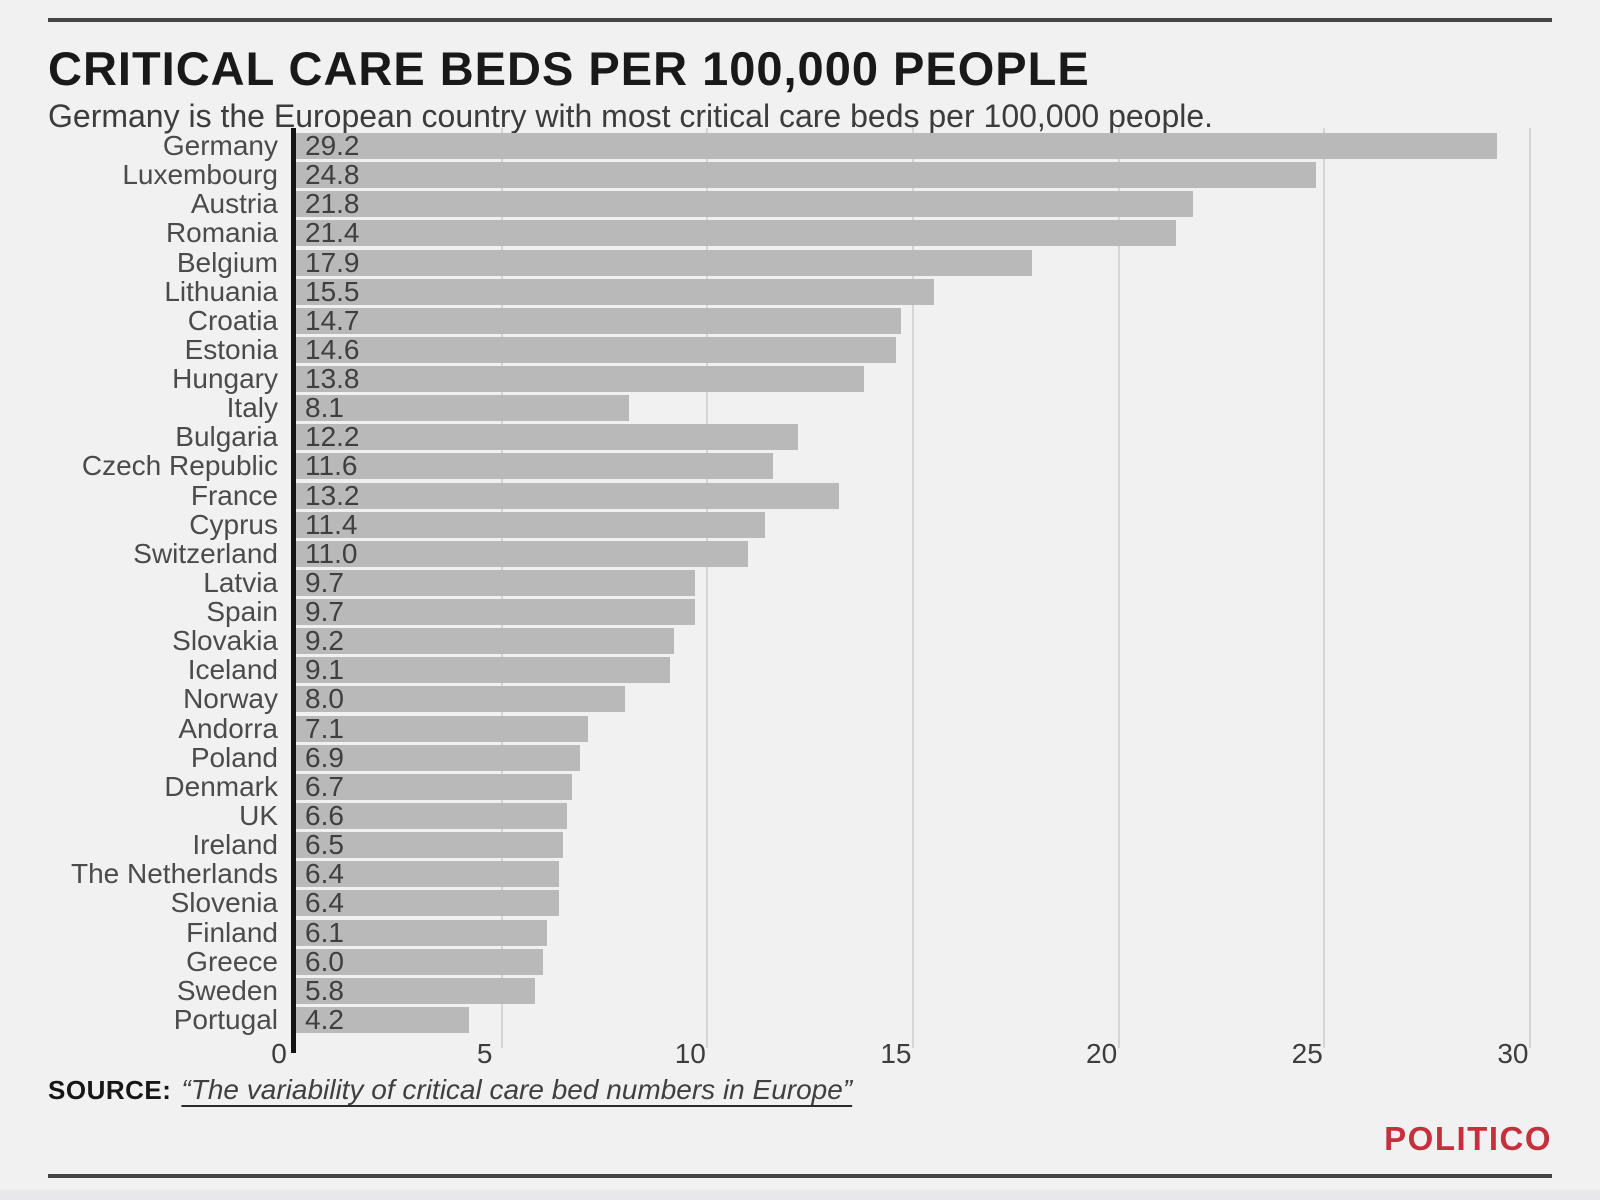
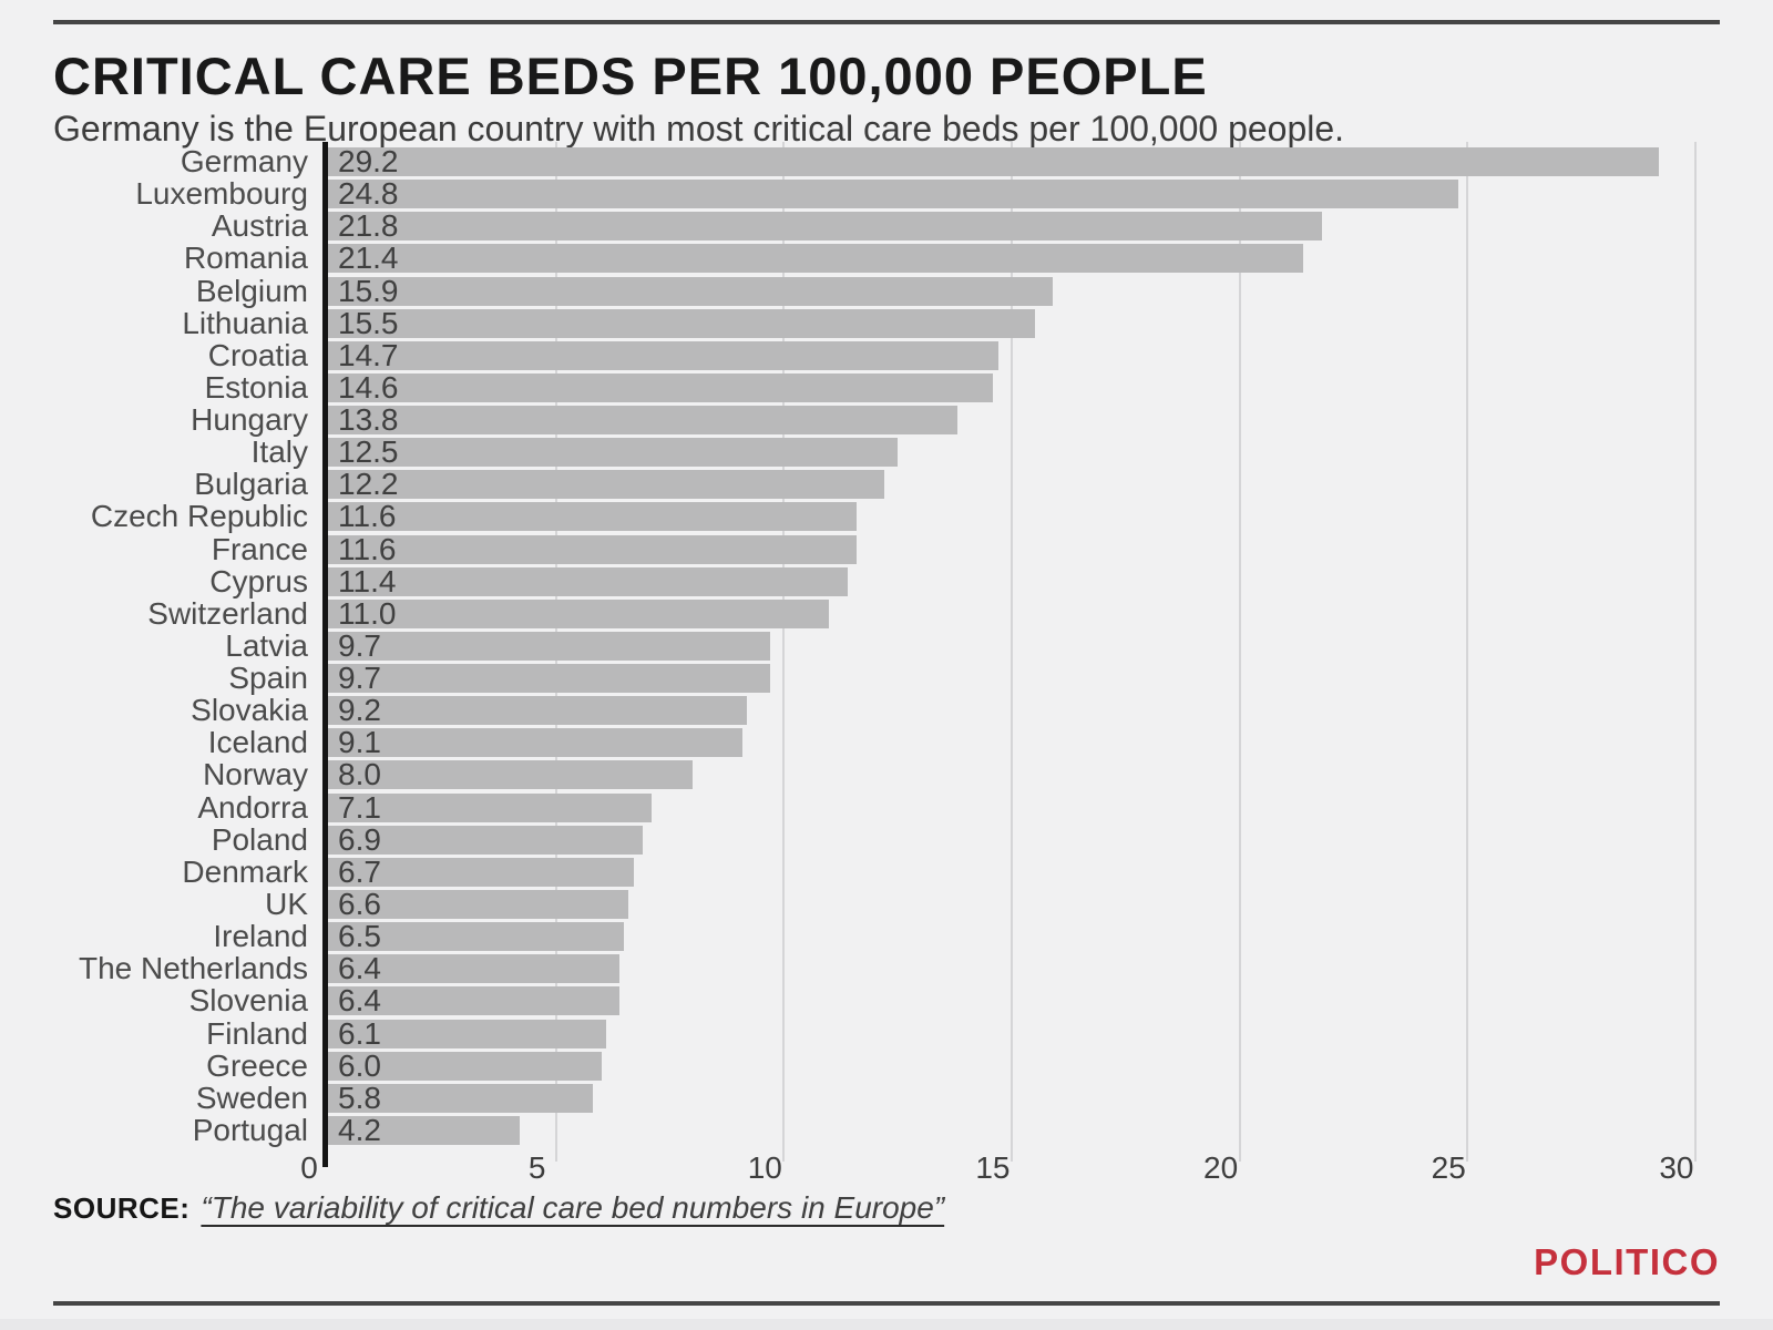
Belgium: 17.9 -> 15.9
Italy: 8.1 -> 12.5
France: 13.2 -> 11.6
